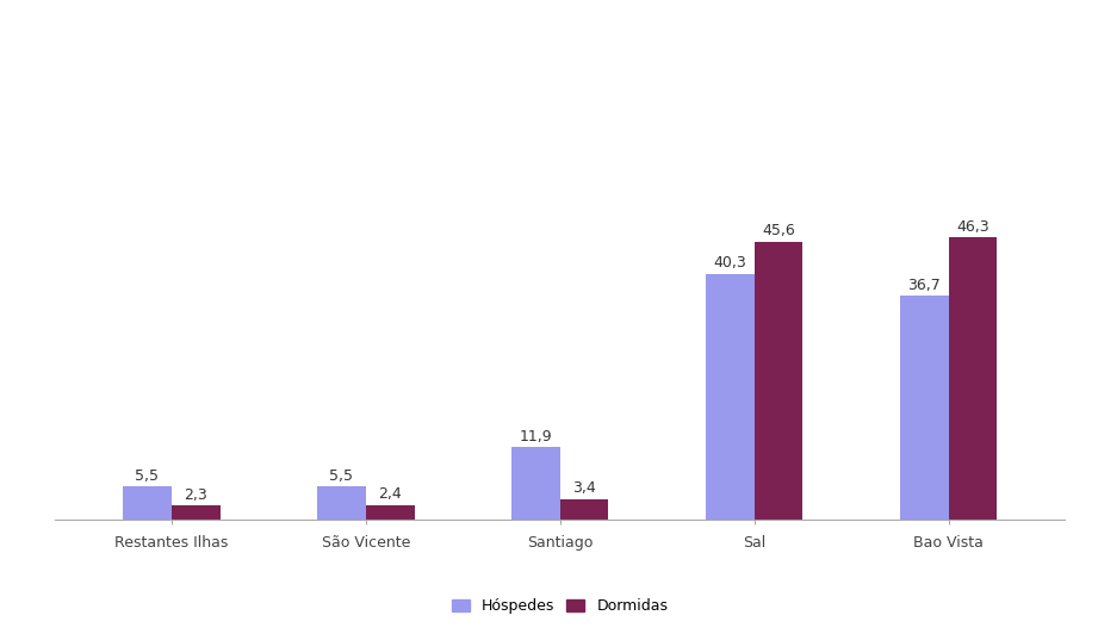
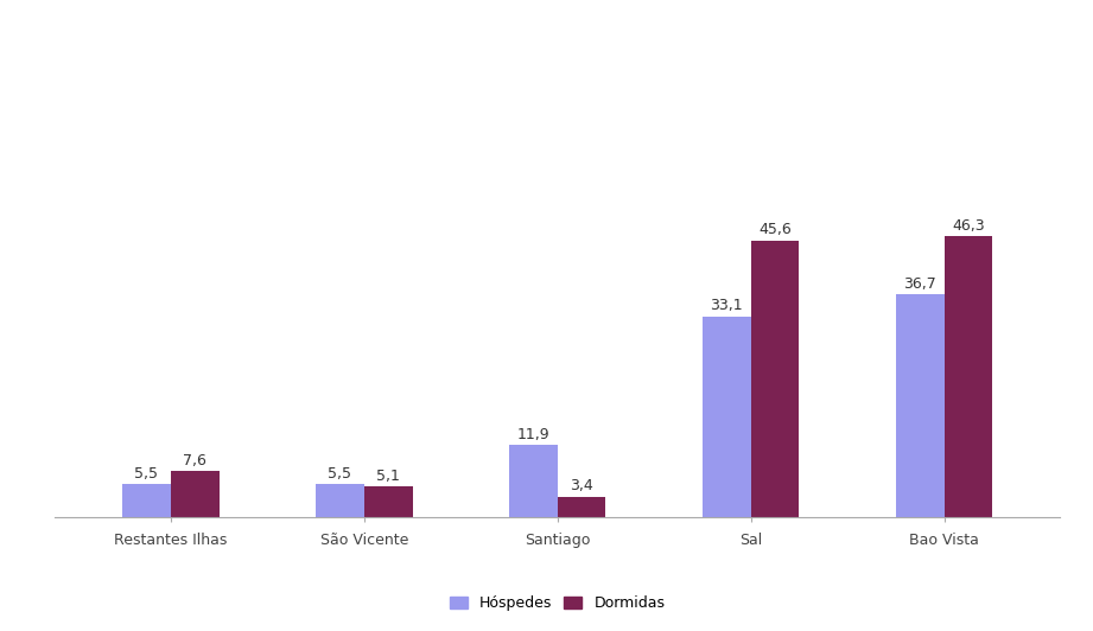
Dormidas/Restantes Ilhas: 2,3 -> 7,6
Dormidas/São Vicente: 2,4 -> 5,1
Hóspedes/Sal: 40,3 -> 33,1
